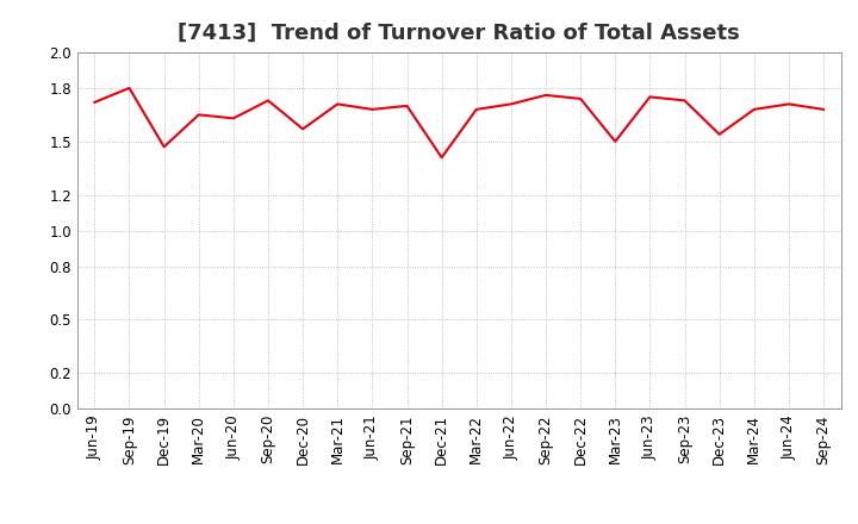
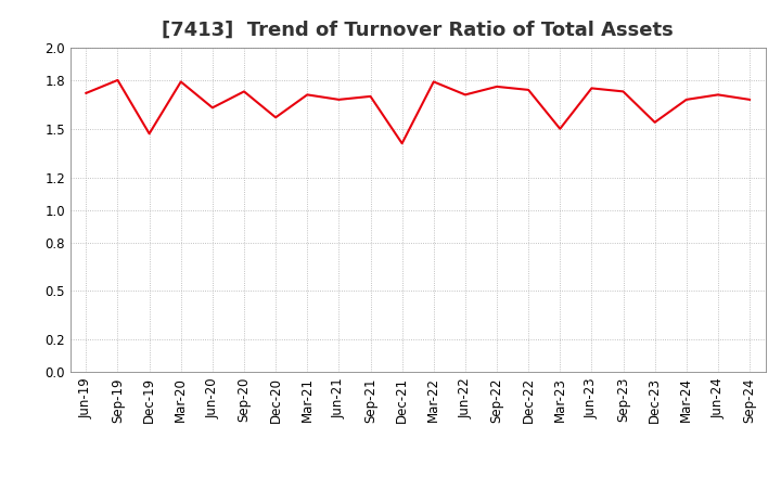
Mar-20: 1.65 -> 1.79
Mar-22: 1.68 -> 1.79
